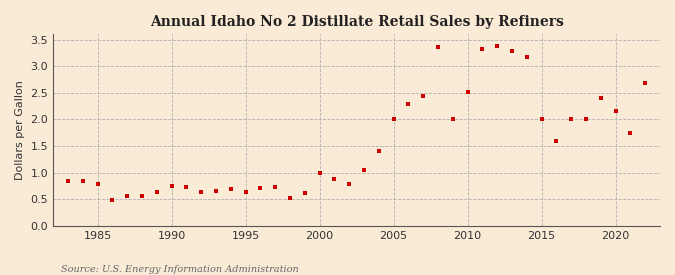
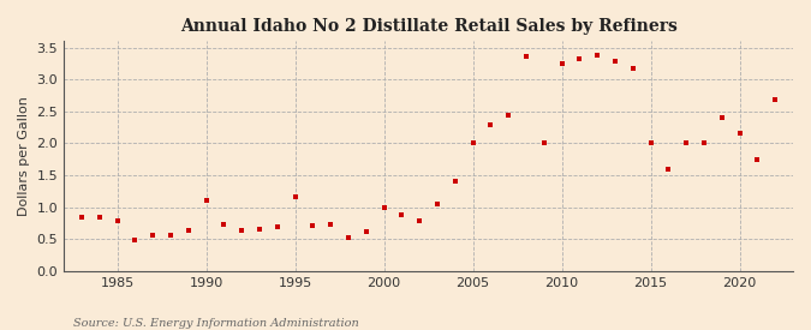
1990: 0.75 -> 1.10
1995: 0.63 -> 1.16
2010: 2.52 -> 3.24
